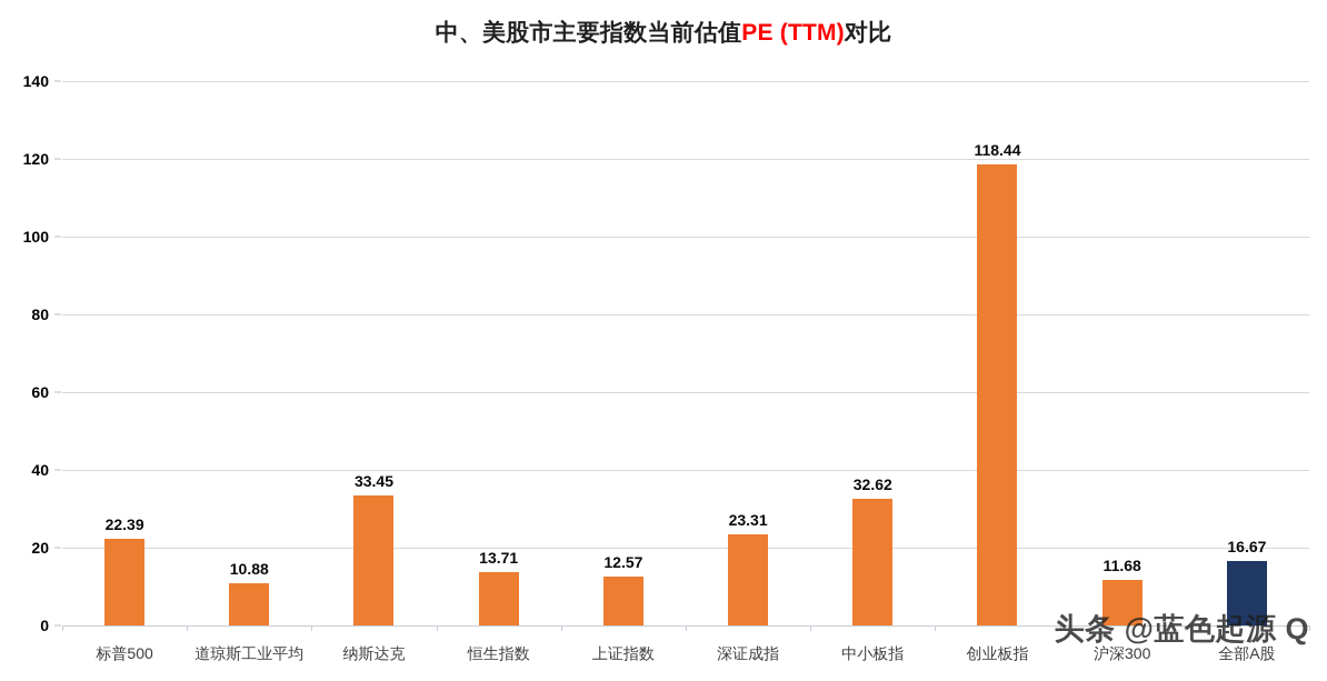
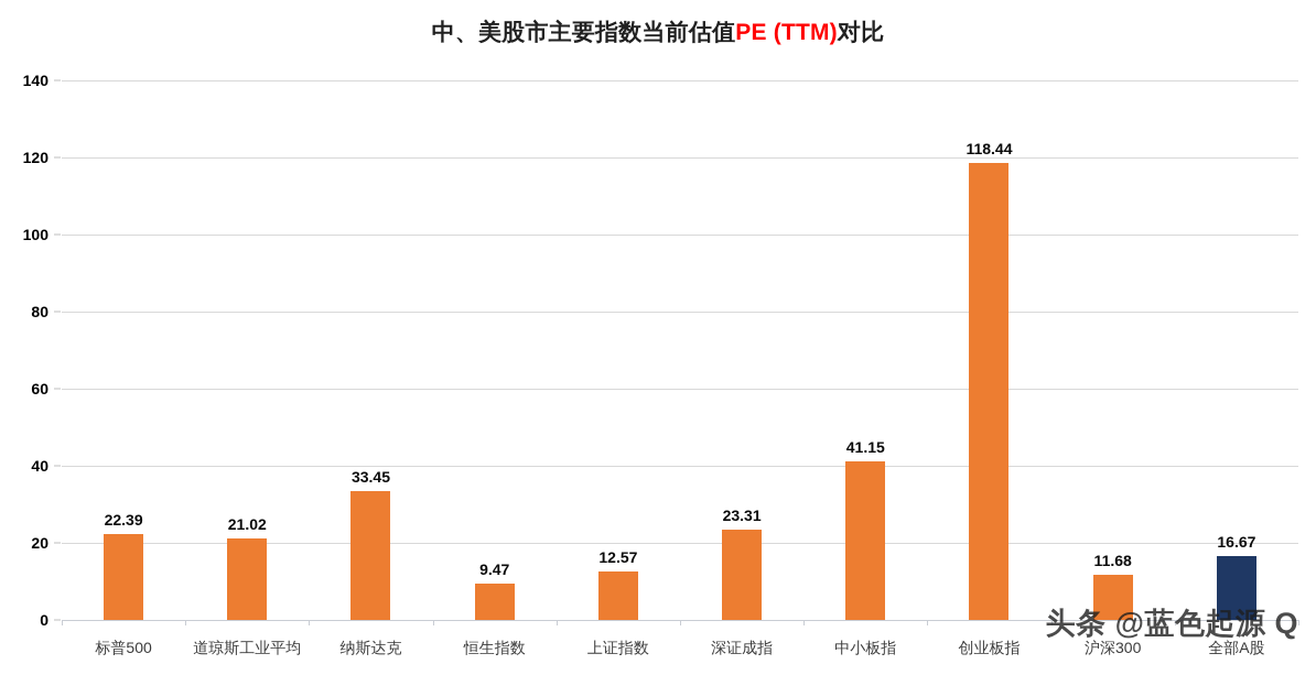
道琼斯工业平均: 10.88 -> 21.02
恒生指数: 13.71 -> 9.47
中小板指: 32.62 -> 41.15
